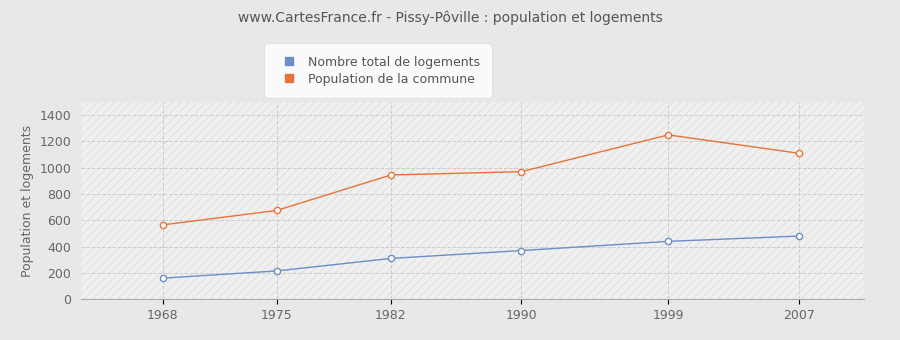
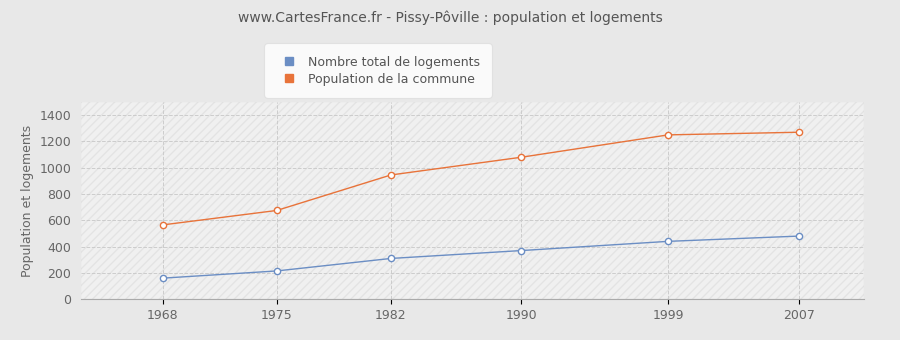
Population de la commune/1990: 970 -> 1080
Population de la commune/2007: 1110 -> 1270
